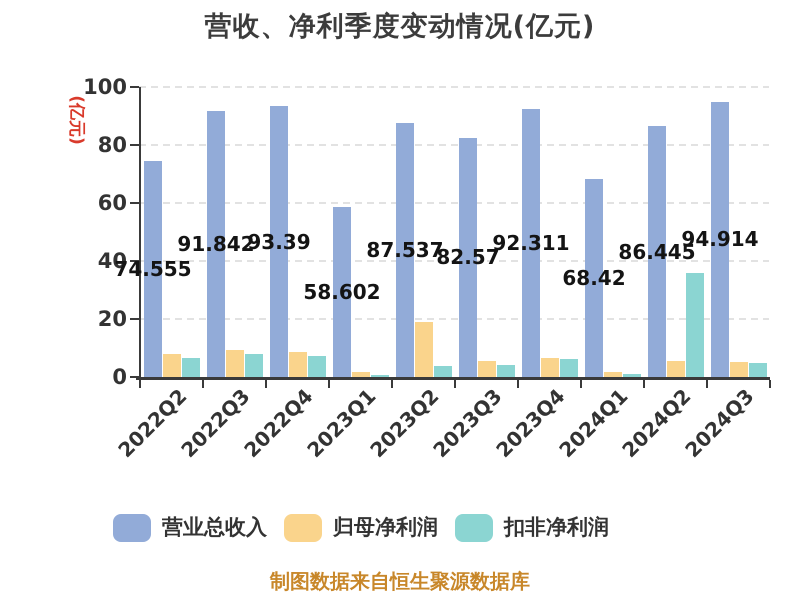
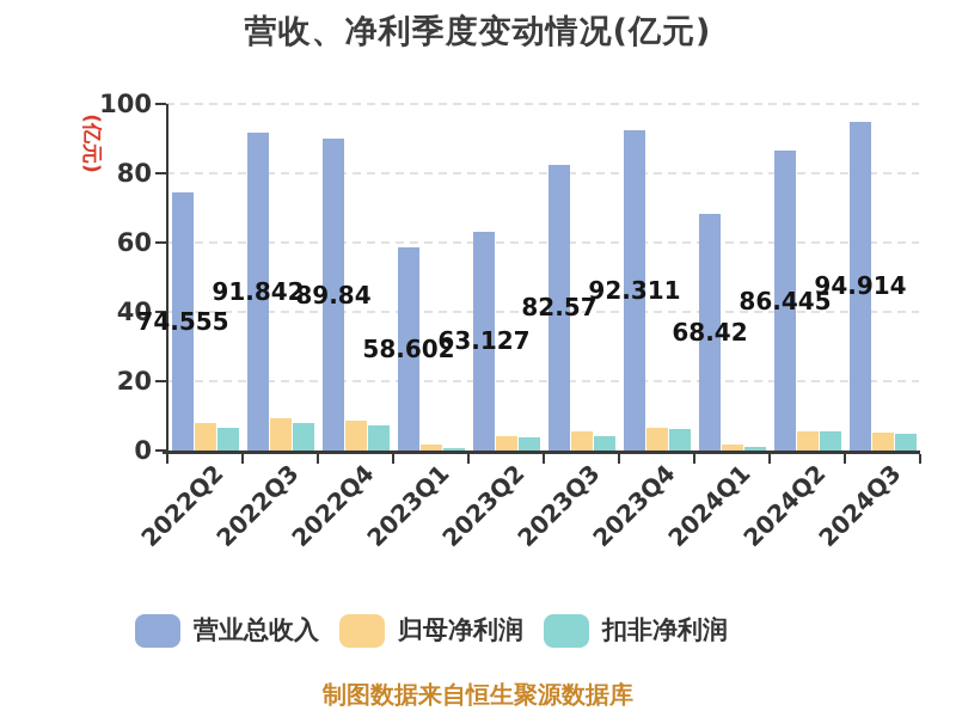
营业总收入/2022Q4: 93.39 -> 89.84
营业总收入/2023Q2: 87.537 -> 63.127
归母净利润/2023Q2: 19 -> 4
扣非净利润/2024Q2: 36 -> 6
